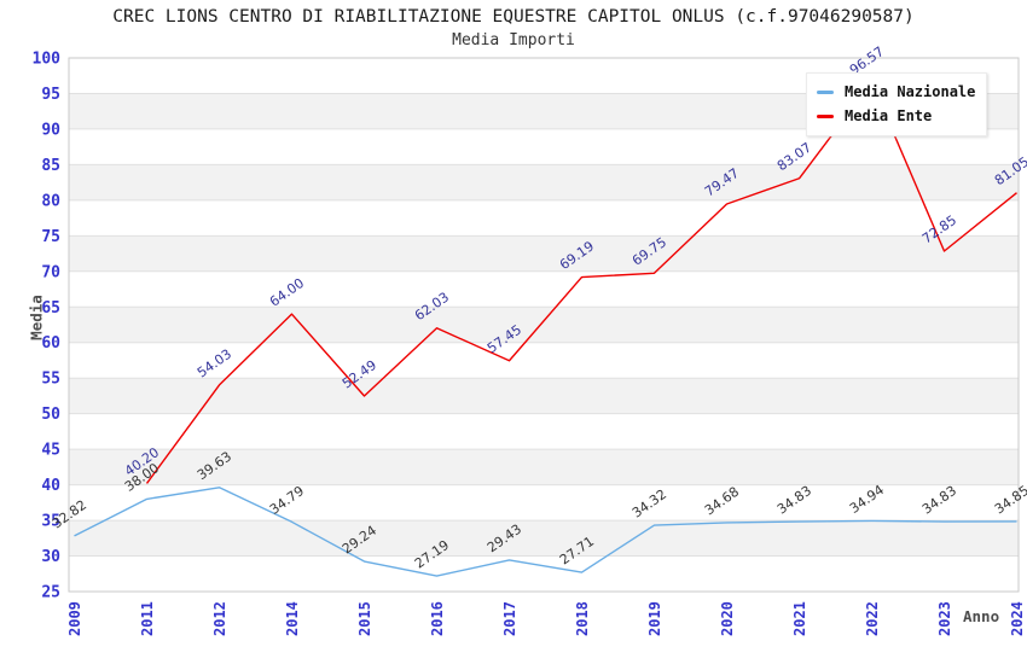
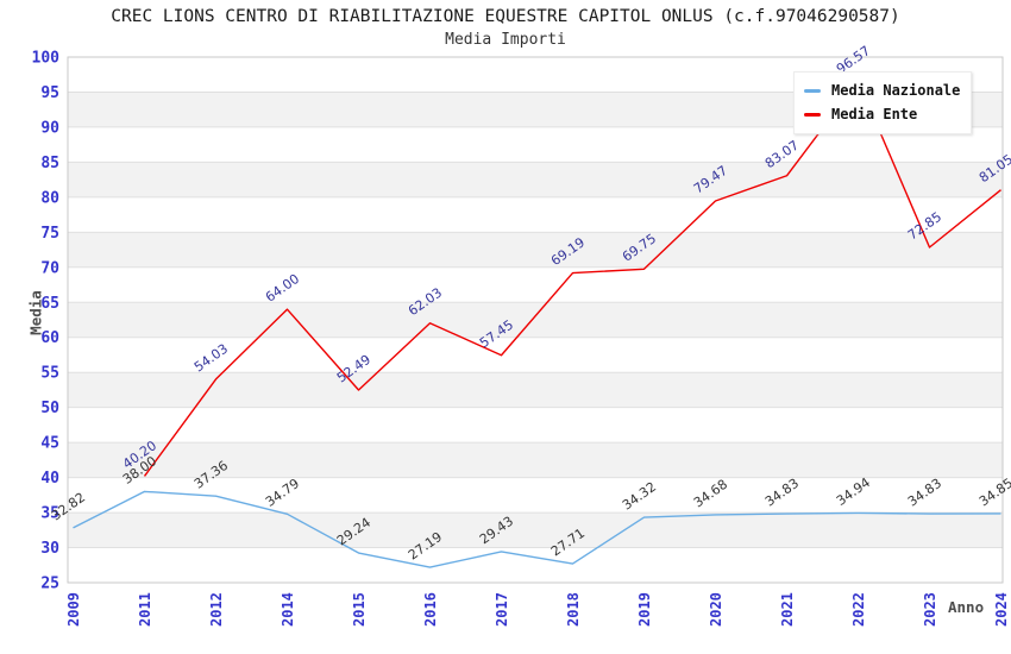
Media Nazionale/2012: 39.63 -> 37.36
